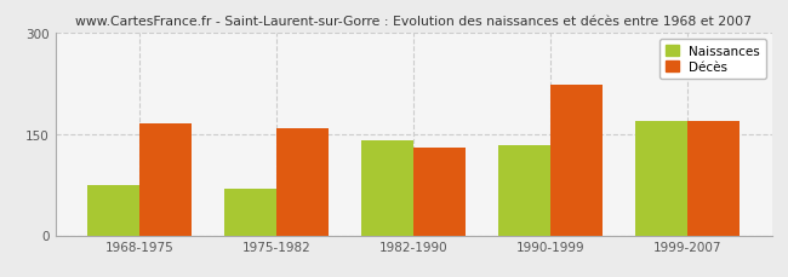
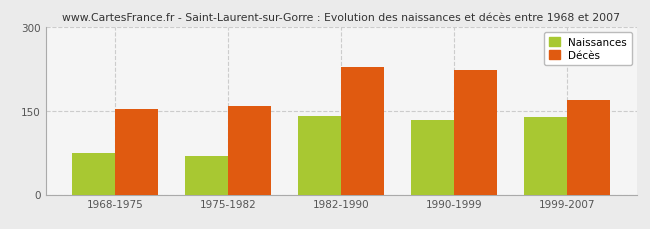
Décès/1968-1975: 166 -> 152
Décès/1982-1990: 130 -> 228
Naissances/1999-2007: 168 -> 138
